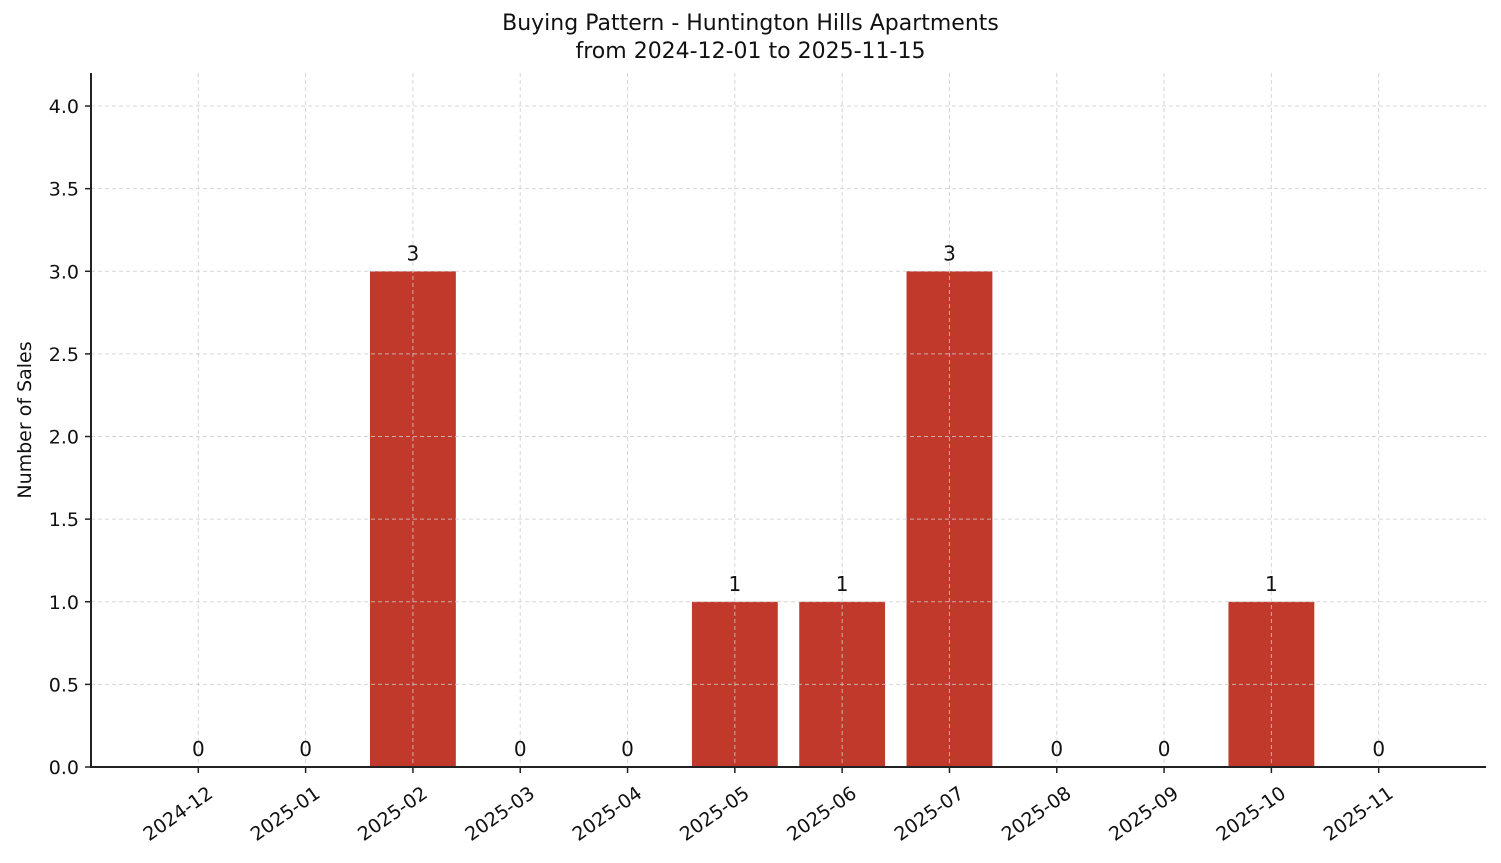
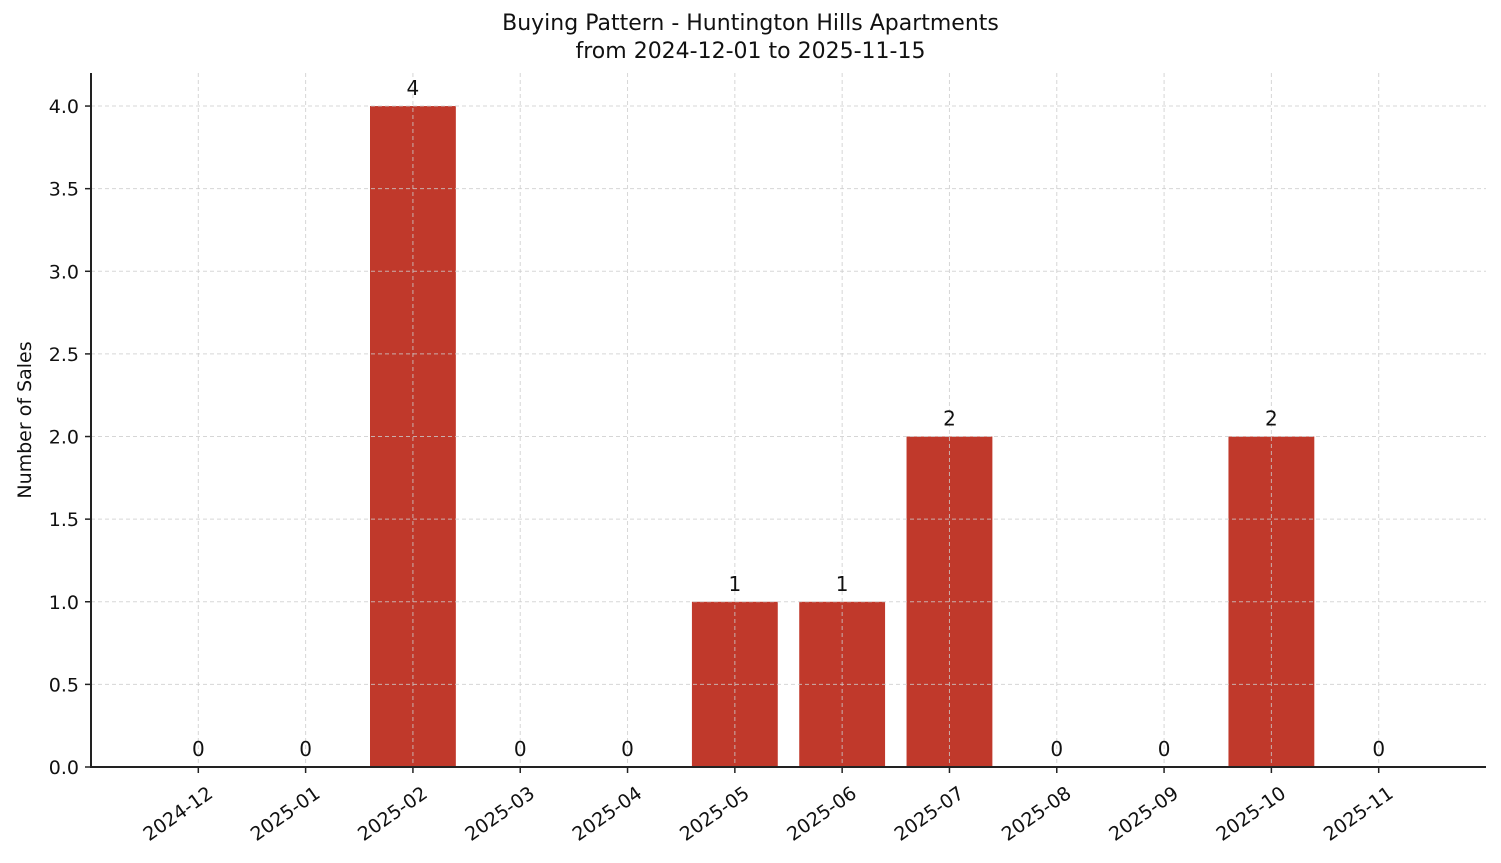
2025-02: 3 -> 4
2025-07: 3 -> 2
2025-10: 1 -> 2
